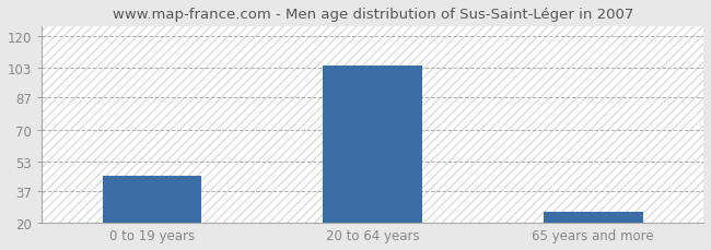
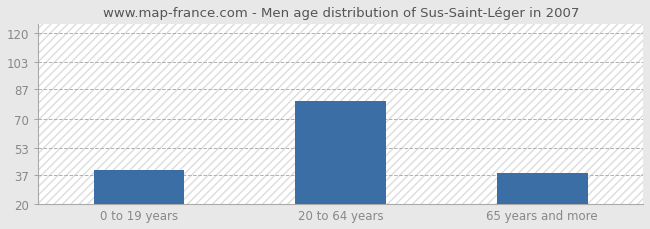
0 to 19 years: 45 -> 40
20 to 64 years: 104 -> 80
65 years and more: 26 -> 38
